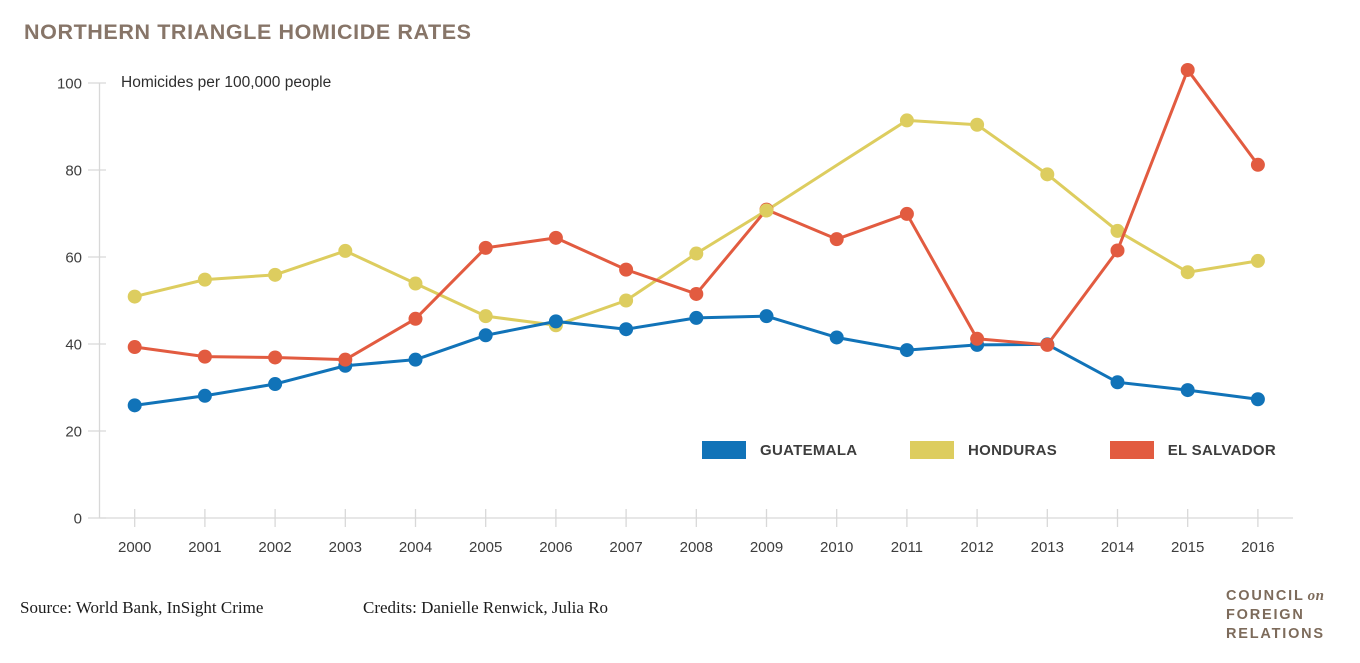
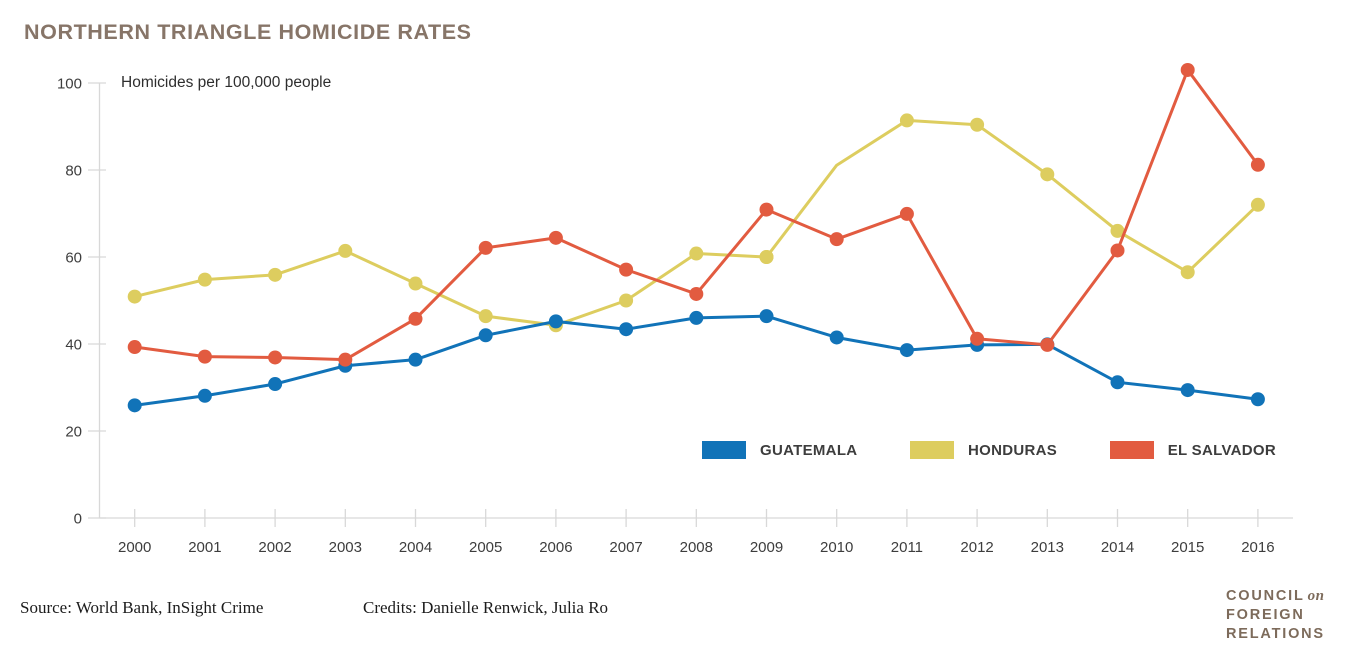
HONDURAS/2009: 71 -> 60
HONDURAS/2016: 59 -> 72
